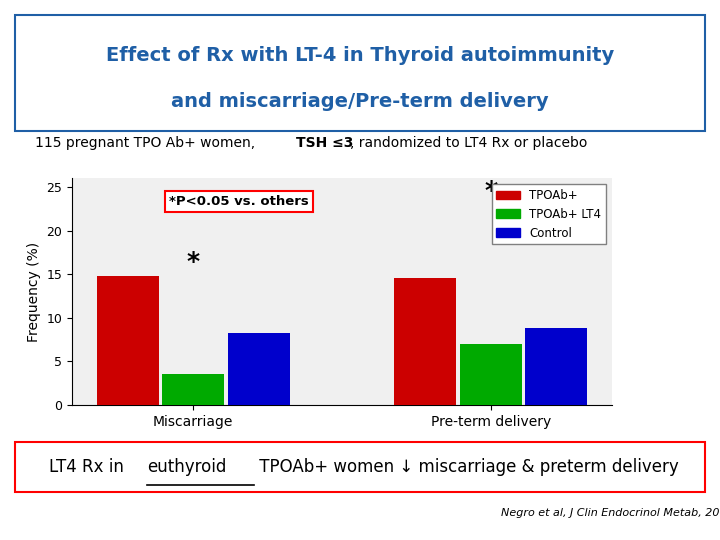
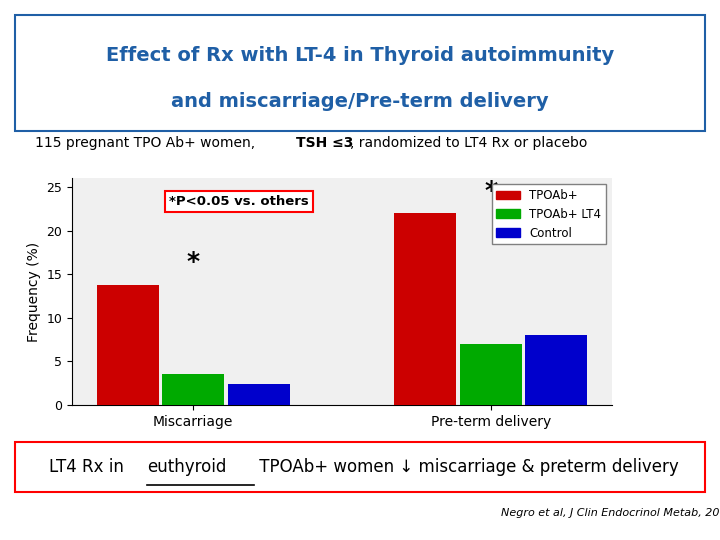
TPOAb+/Miscarriage: 14.8 -> 13.8
Control/Miscarriage: 8.2 -> 2.4
TPOAb+/Pre-term delivery: 14.6 -> 22.0
Control/Pre-term delivery: 8.8 -> 8.0
